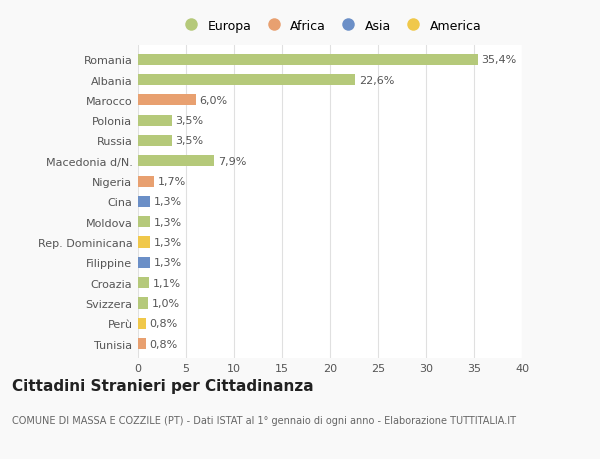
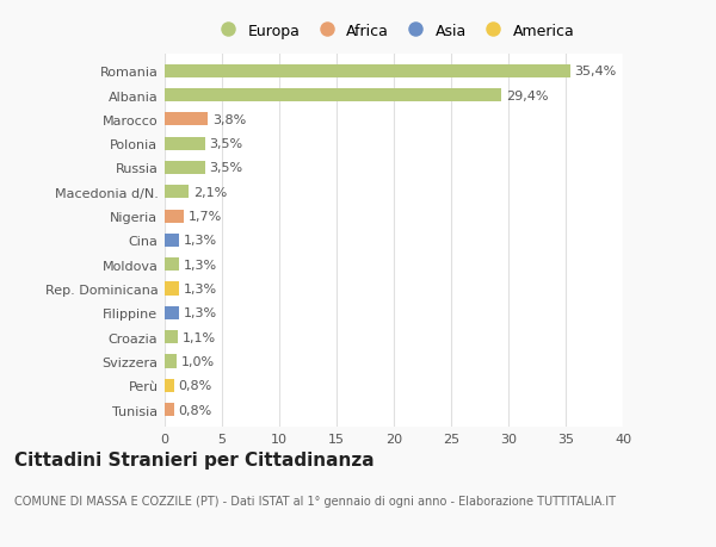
Albania: 22,6% -> 29,4%
Marocco: 6,0% -> 3,8%
Macedonia d/N.: 7,9% -> 2,1%
